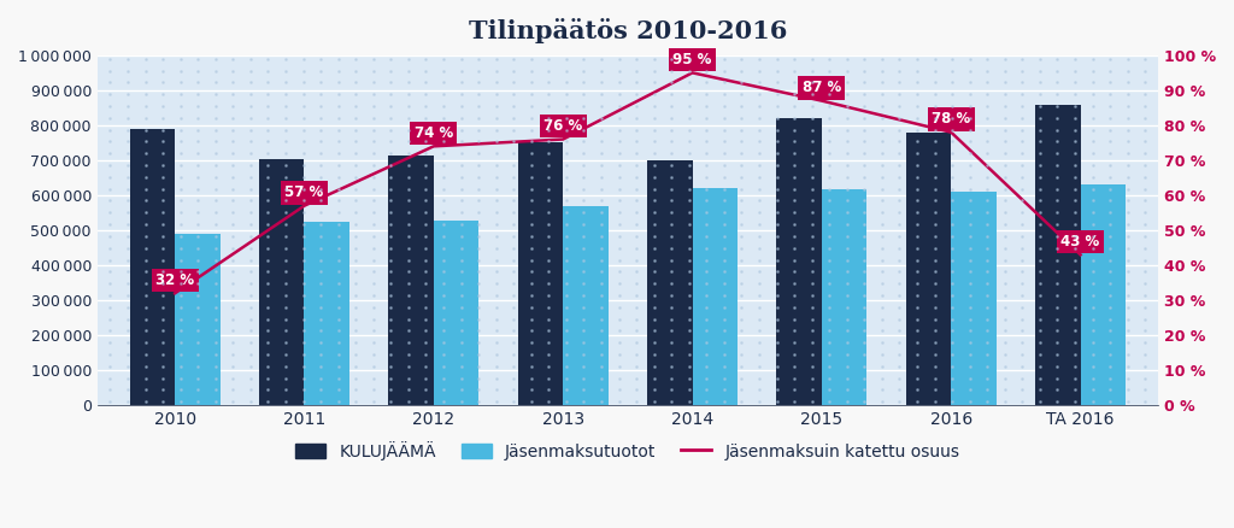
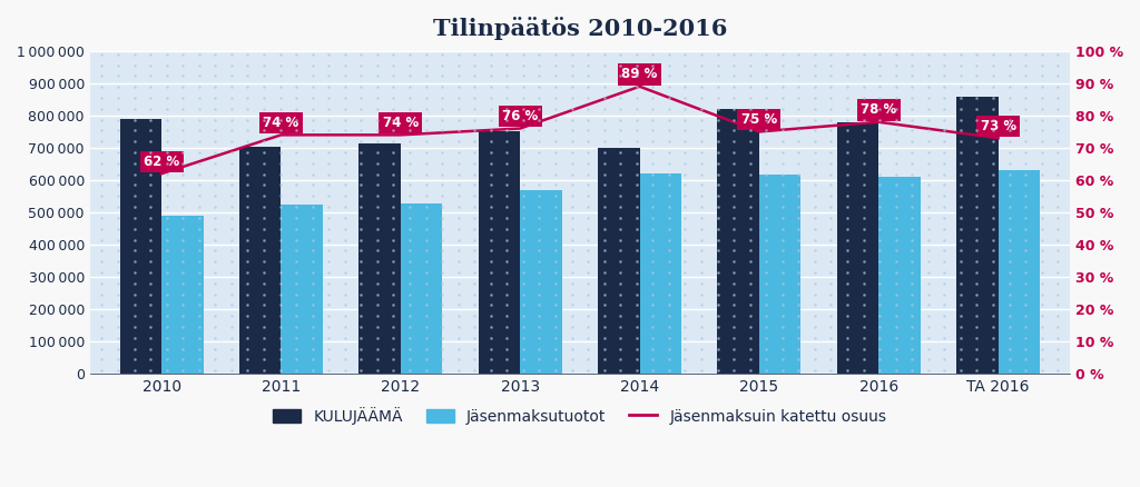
Jäsenmaksuin katettu osuus/2010: 32 -> 62
Jäsenmaksuin katettu osuus/2011: 57 -> 74
Jäsenmaksuin katettu osuus/2014: 95 -> 89
Jäsenmaksuin katettu osuus/2015: 87 -> 75
Jäsenmaksuin katettu osuus/TA 2016: 43 -> 73
